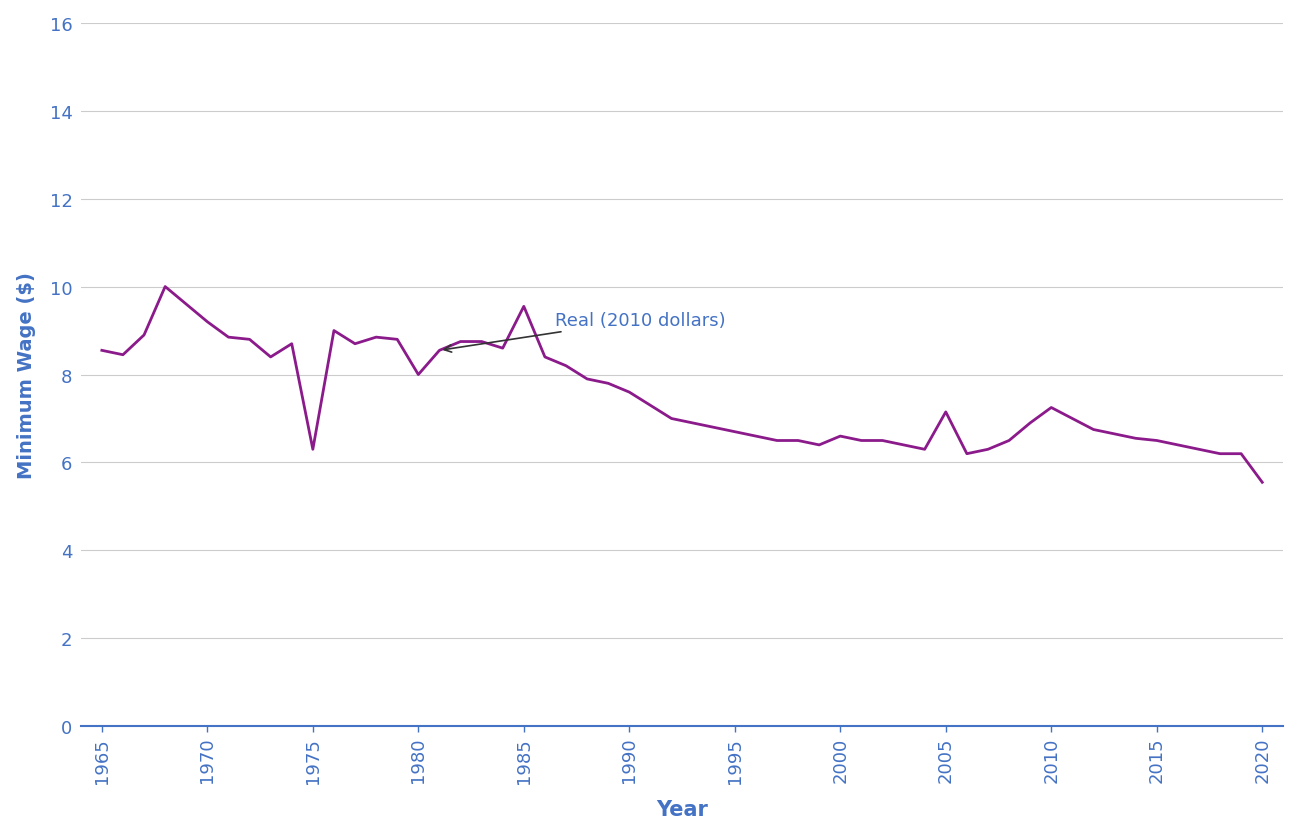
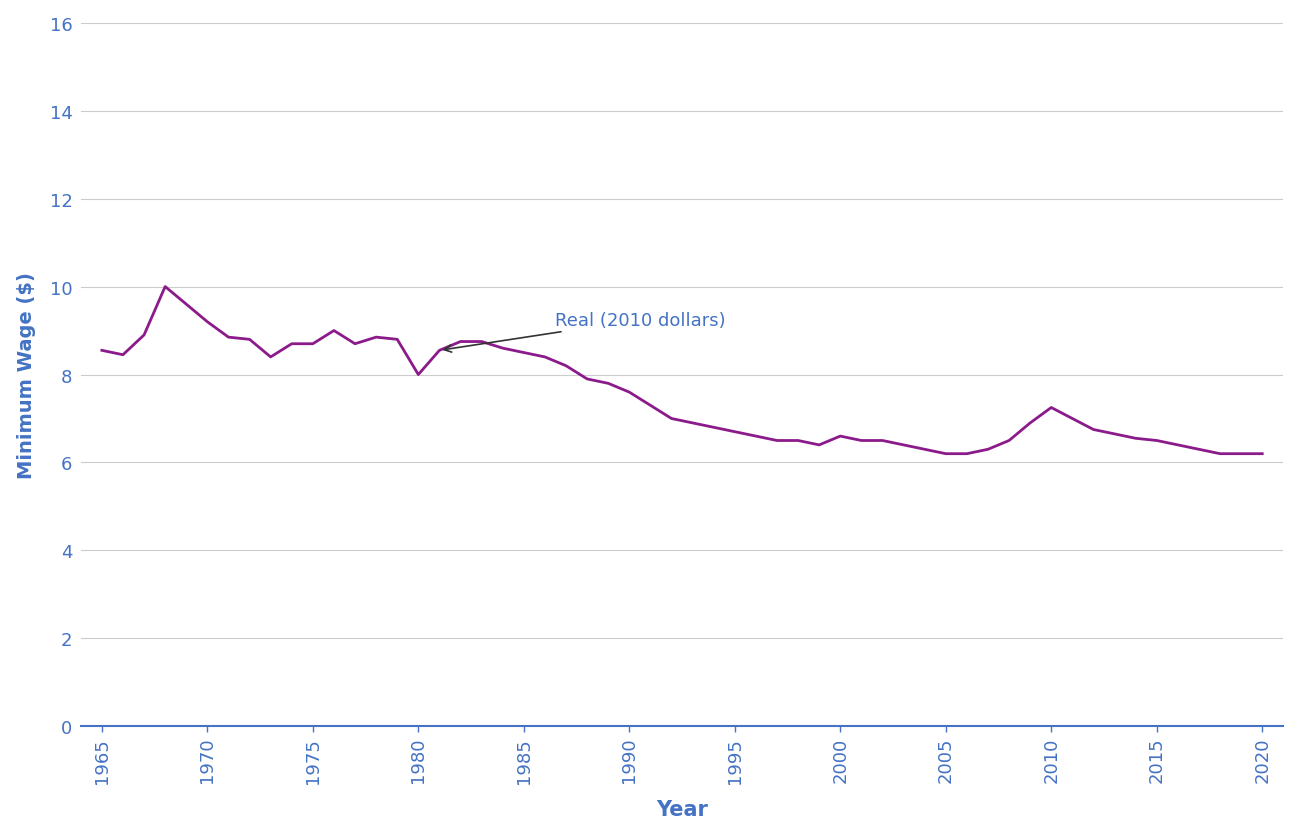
1975: 6.30 -> 8.70
1985: 9.55 -> 8.50
2005: 7.15 -> 6.20
2020: 5.55 -> 6.20
